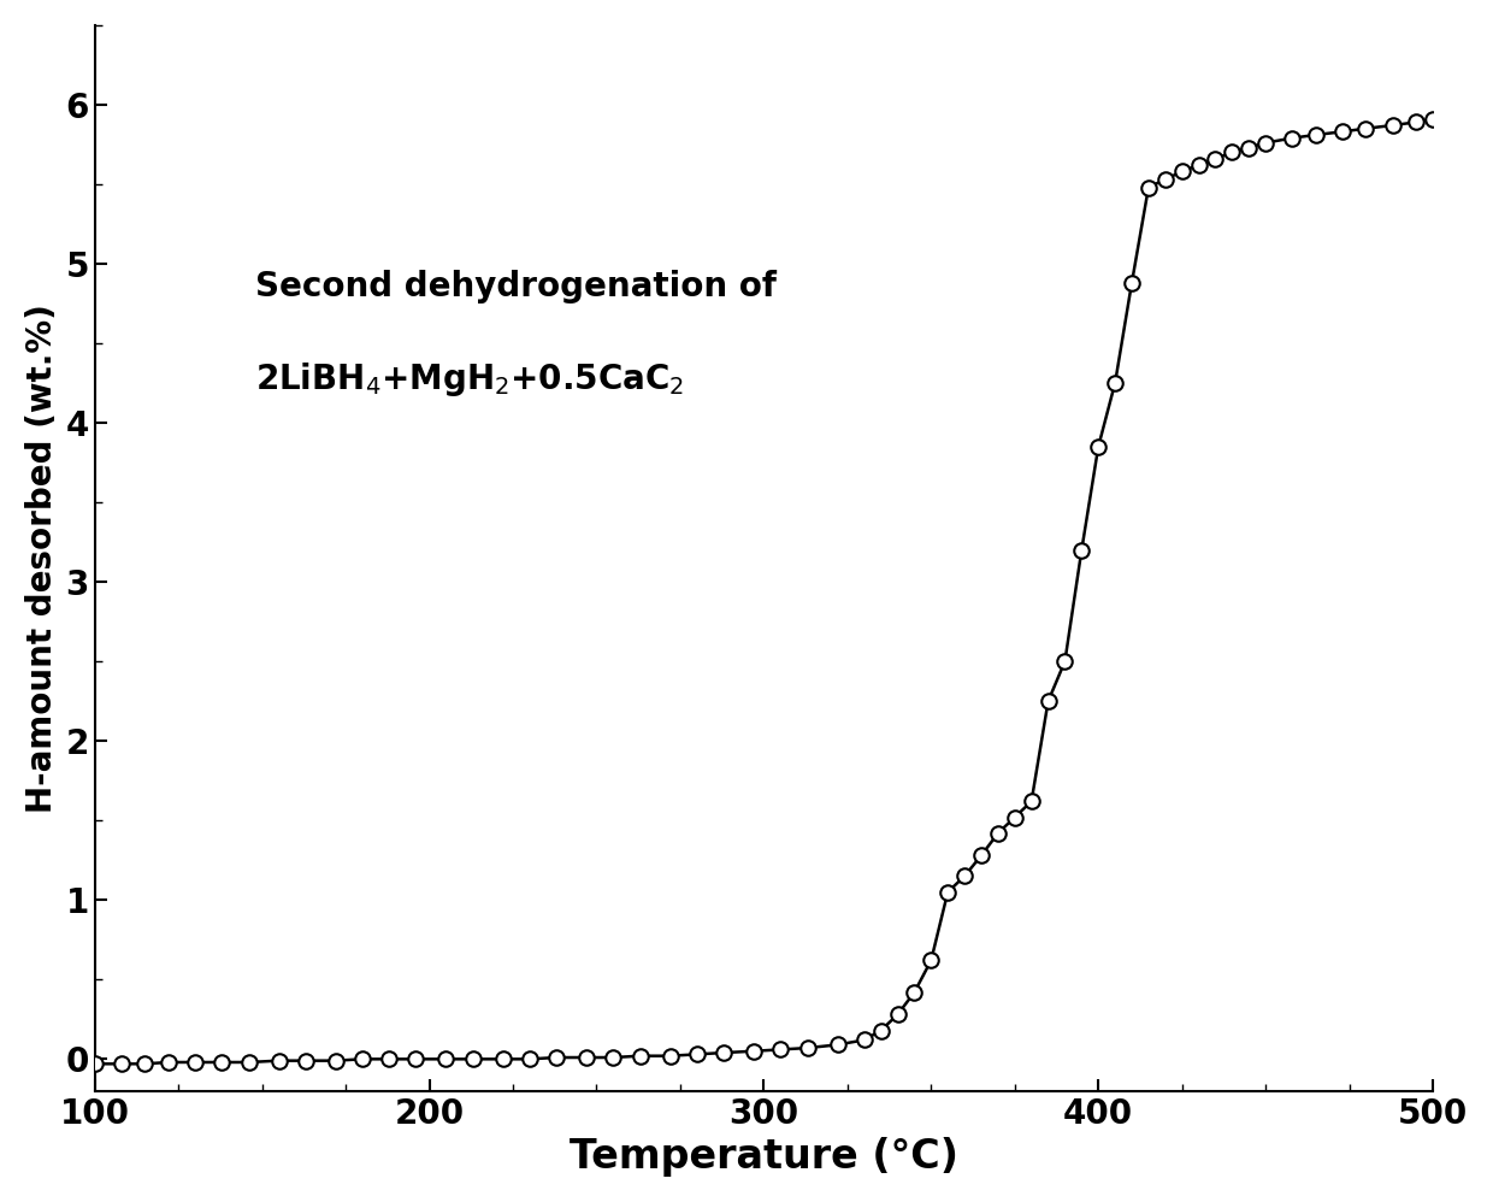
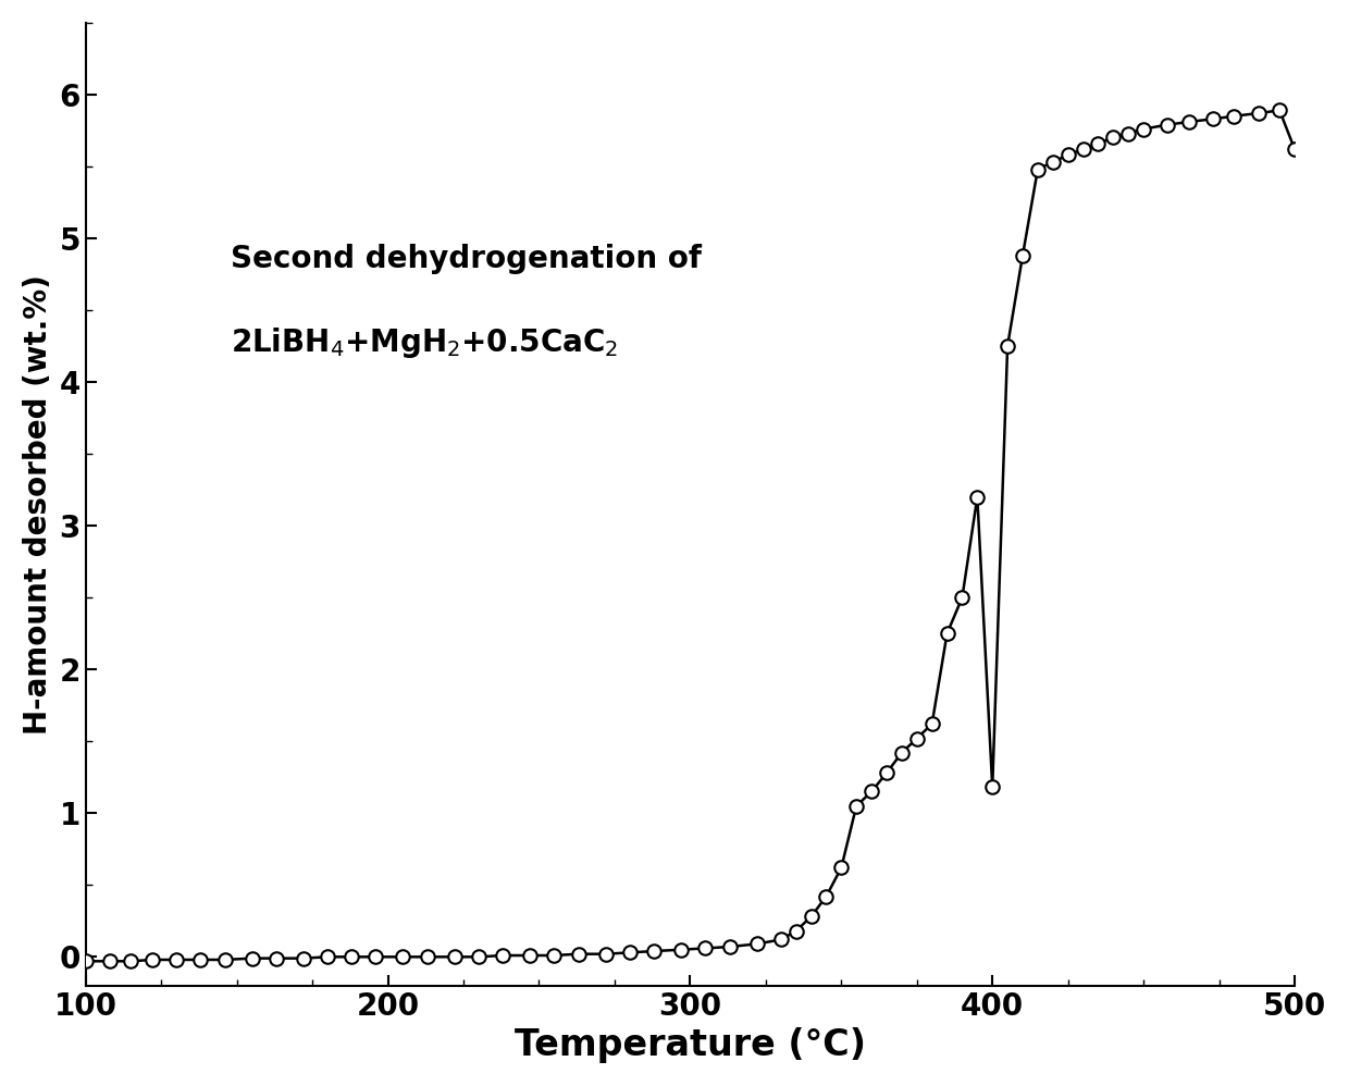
400: 3.85 -> 1.18
500: 5.91 -> 5.62
